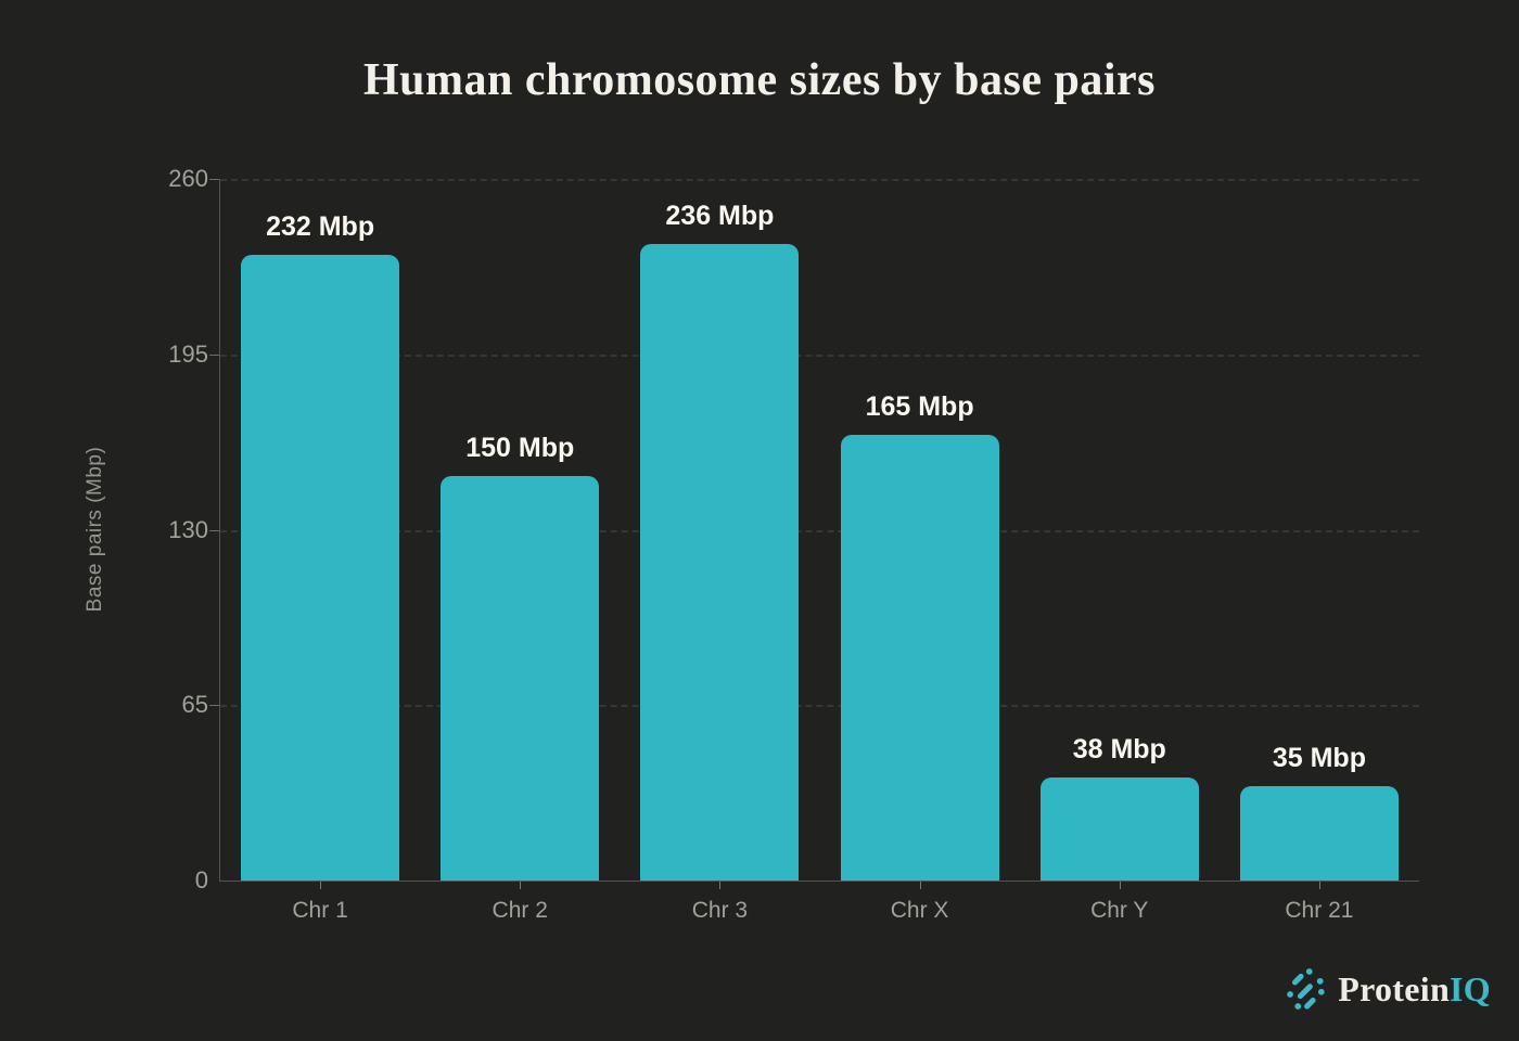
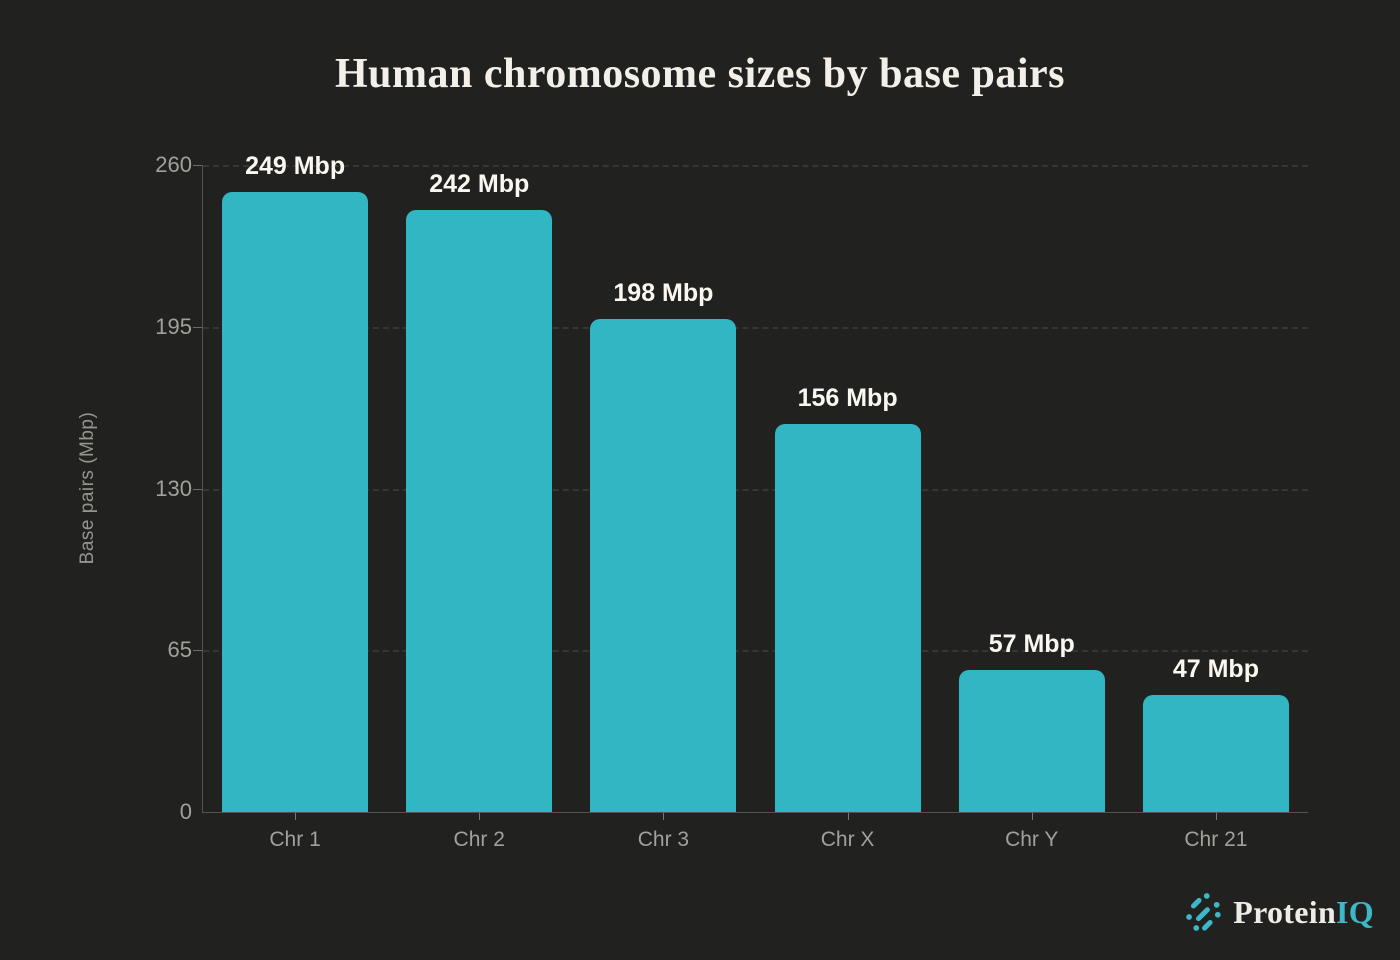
Chr 1: 232 -> 249
Chr 2: 150 -> 242
Chr 3: 236 -> 198
Chr X: 165 -> 156
Chr Y: 38 -> 57
Chr 21: 35 -> 47
